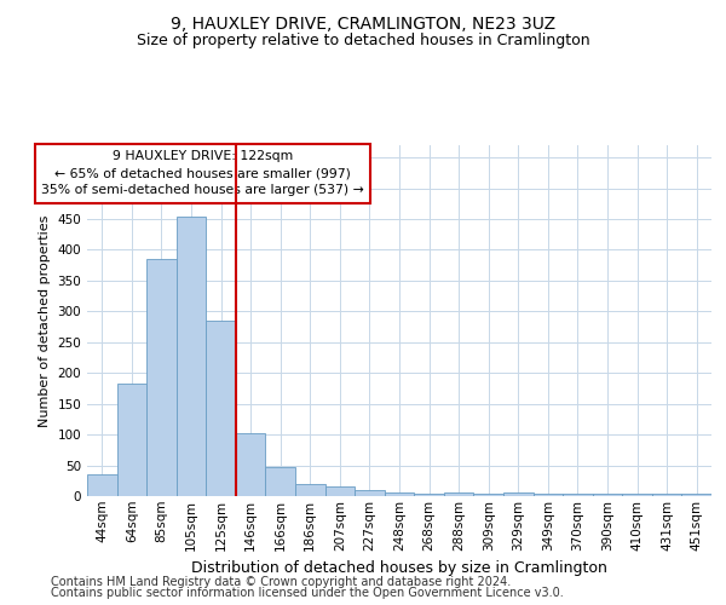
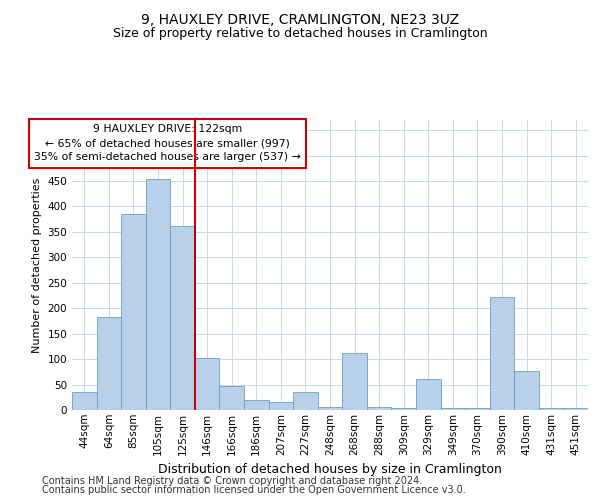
125sqm: 285 -> 362
227sqm: 10 -> 36
268sqm: 3 -> 112
329sqm: 5 -> 60
390sqm: 3 -> 222
410sqm: 3 -> 76
